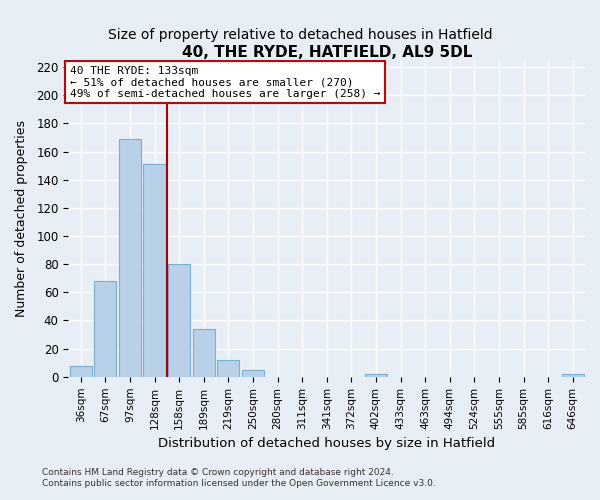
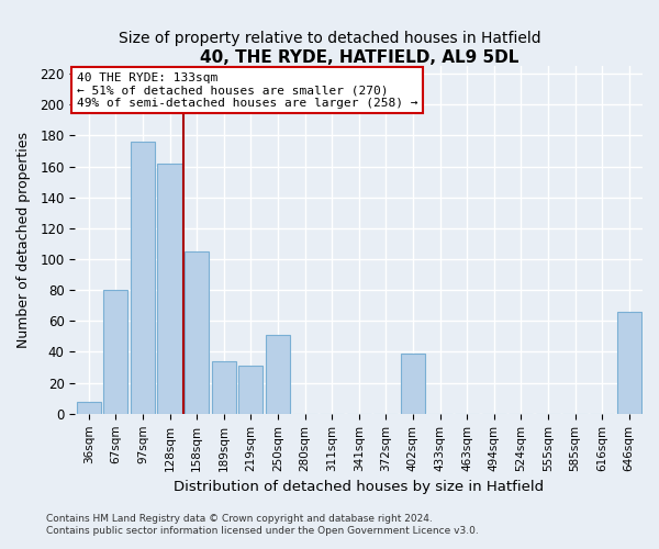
67sqm: 68 -> 80
97sqm: 169 -> 176
128sqm: 151 -> 162
158sqm: 80 -> 105
219sqm: 12 -> 31
250sqm: 5 -> 51
402sqm: 2 -> 39
646sqm: 2 -> 66
